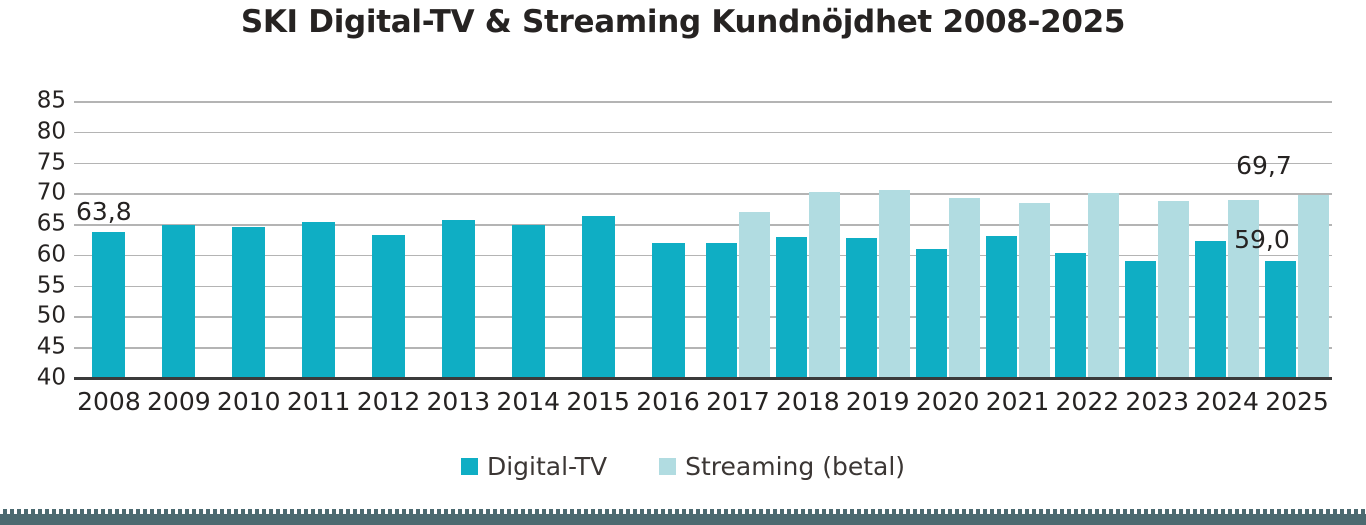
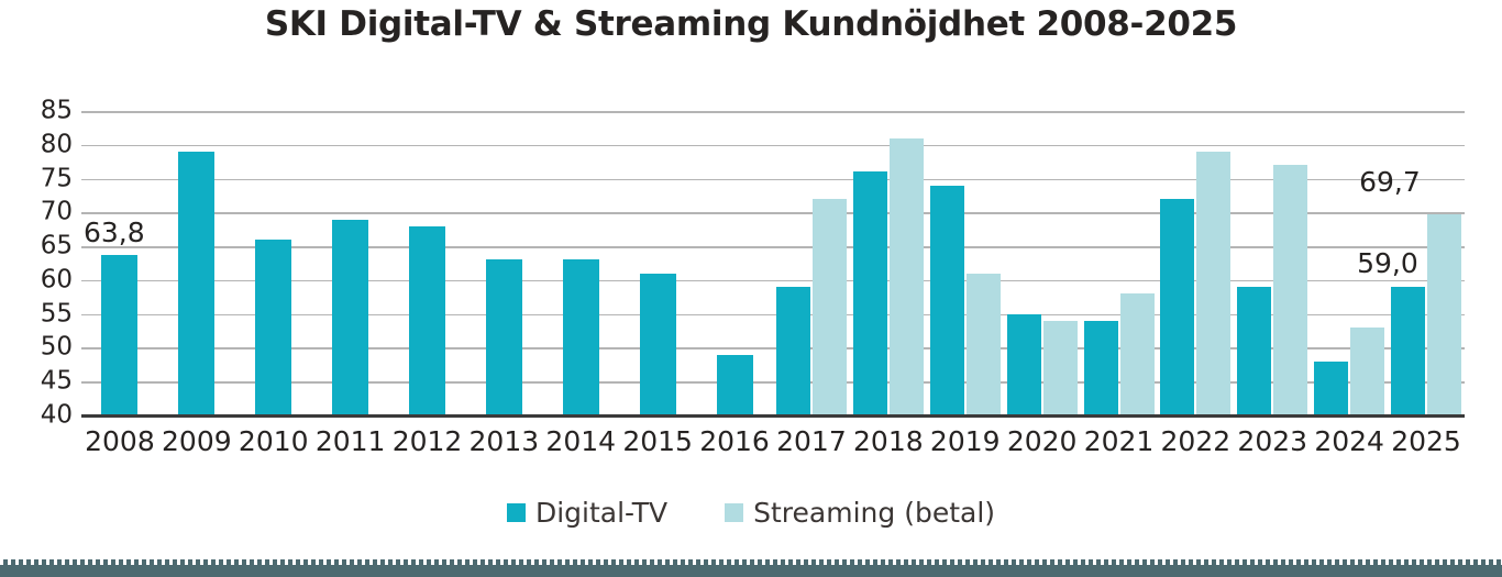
Digital-TV/2009: 65 -> 79
Digital-TV/2010: 64 -> 66
Digital-TV/2011: 65 -> 69
Digital-TV/2012: 63 -> 68
Digital-TV/2013: 66 -> 63
Digital-TV/2014: 65 -> 63
Digital-TV/2015: 66 -> 61
Digital-TV/2016: 62 -> 49
Digital-TV/2017: 62 -> 59
Streaming (betal)/2017: 67 -> 72
Digital-TV/2018: 63 -> 76
Streaming (betal)/2018: 70 -> 81
Digital-TV/2019: 63 -> 74
Streaming (betal)/2019: 71 -> 61
Digital-TV/2020: 61 -> 55
Streaming (betal)/2020: 69 -> 54
Digital-TV/2021: 63 -> 54
Streaming (betal)/2021: 68 -> 58
Digital-TV/2022: 60 -> 72
Streaming (betal)/2022: 70 -> 79
Streaming (betal)/2023: 69 -> 77
Digital-TV/2024: 62 -> 48
Streaming (betal)/2024: 69 -> 53
